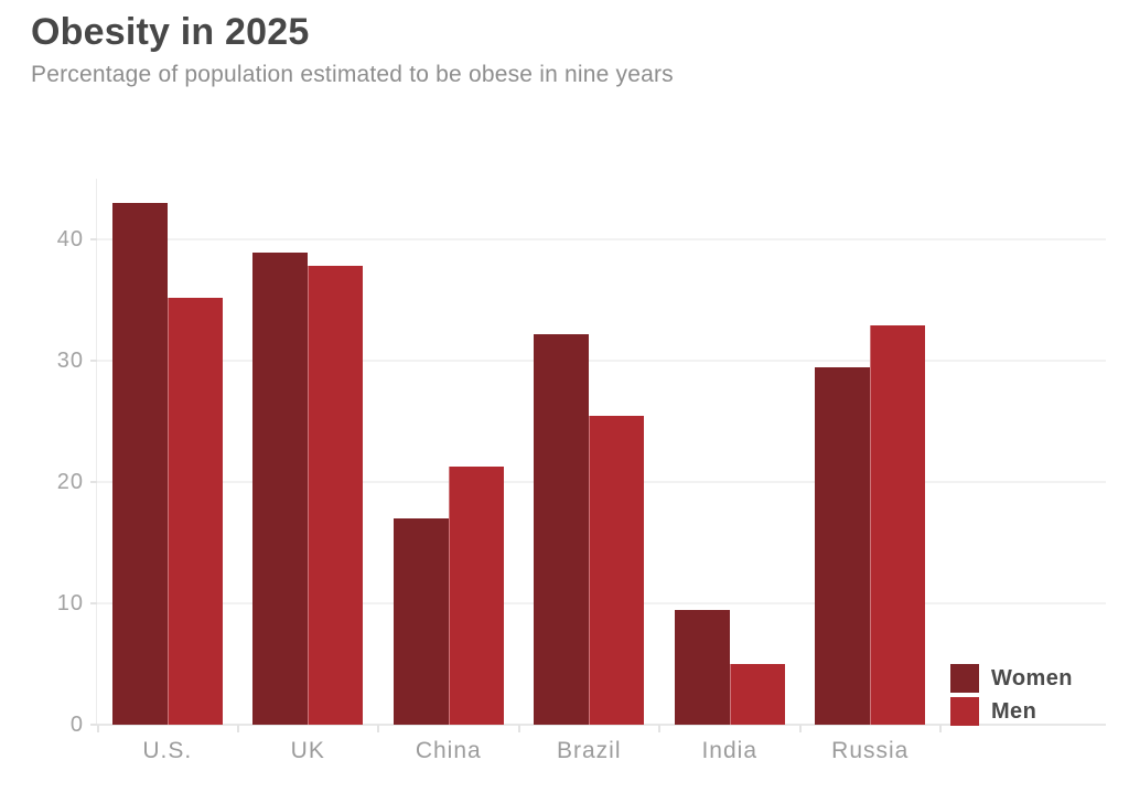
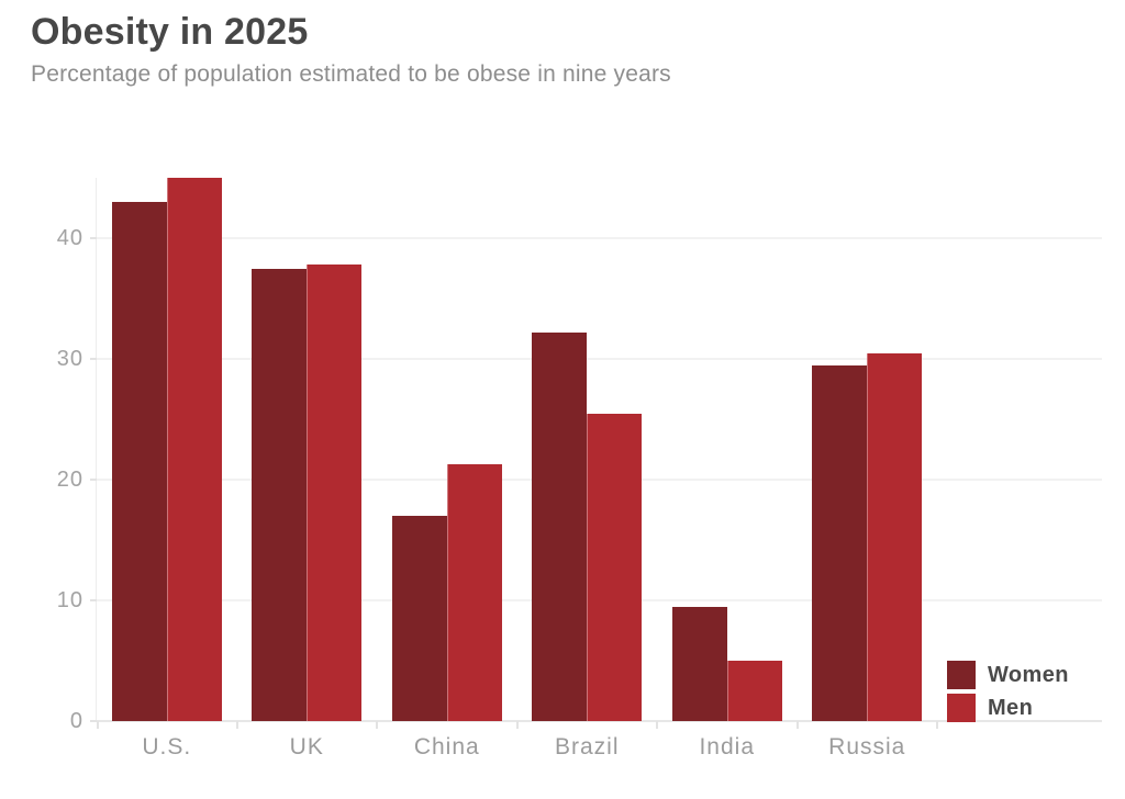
Men/U.S.: 35.2 -> 45.0
Women/UK: 38.9 -> 37.5
Men/Russia: 32.9 -> 30.5
